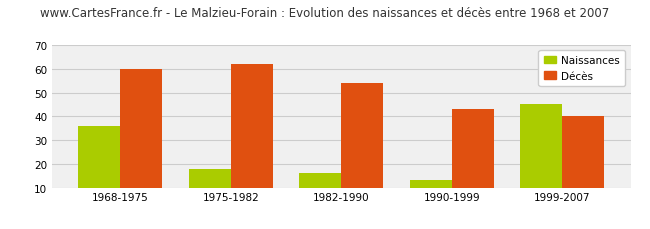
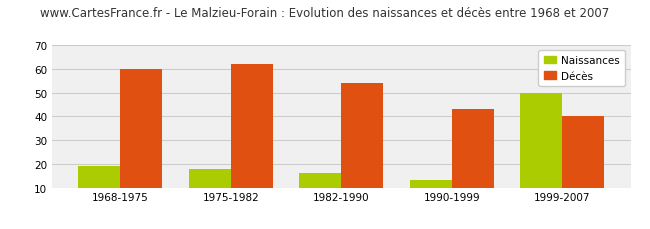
Naissances/1968-1975: 36 -> 19
Naissances/1999-2007: 45 -> 50
